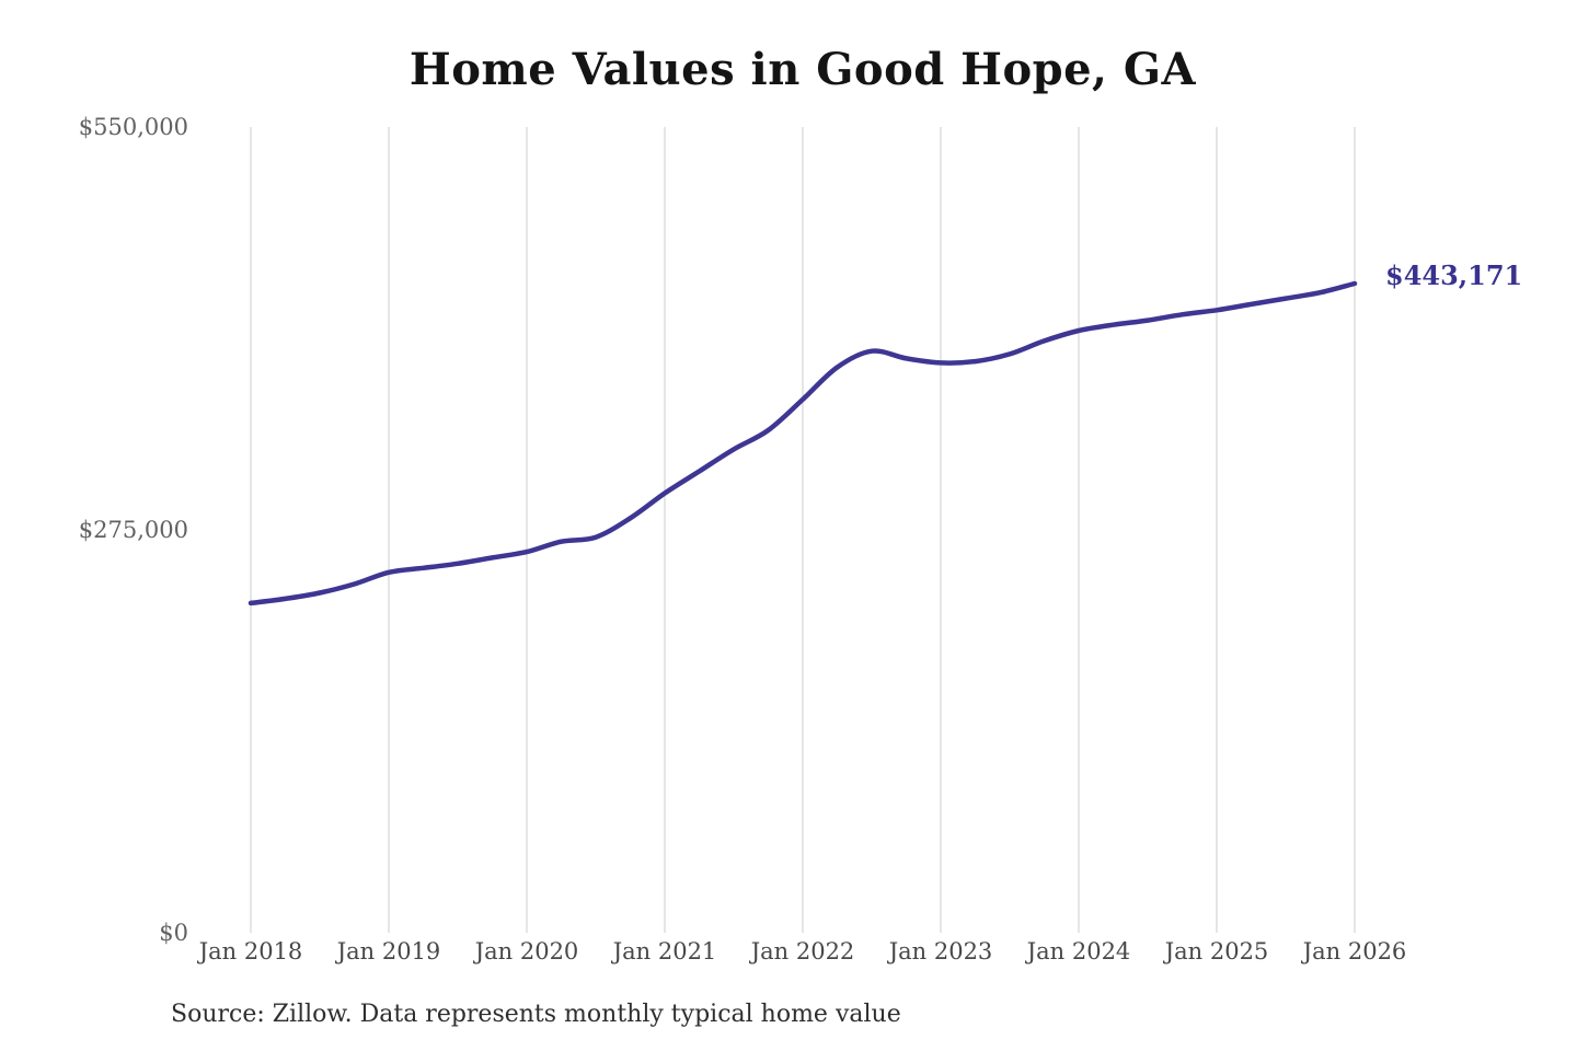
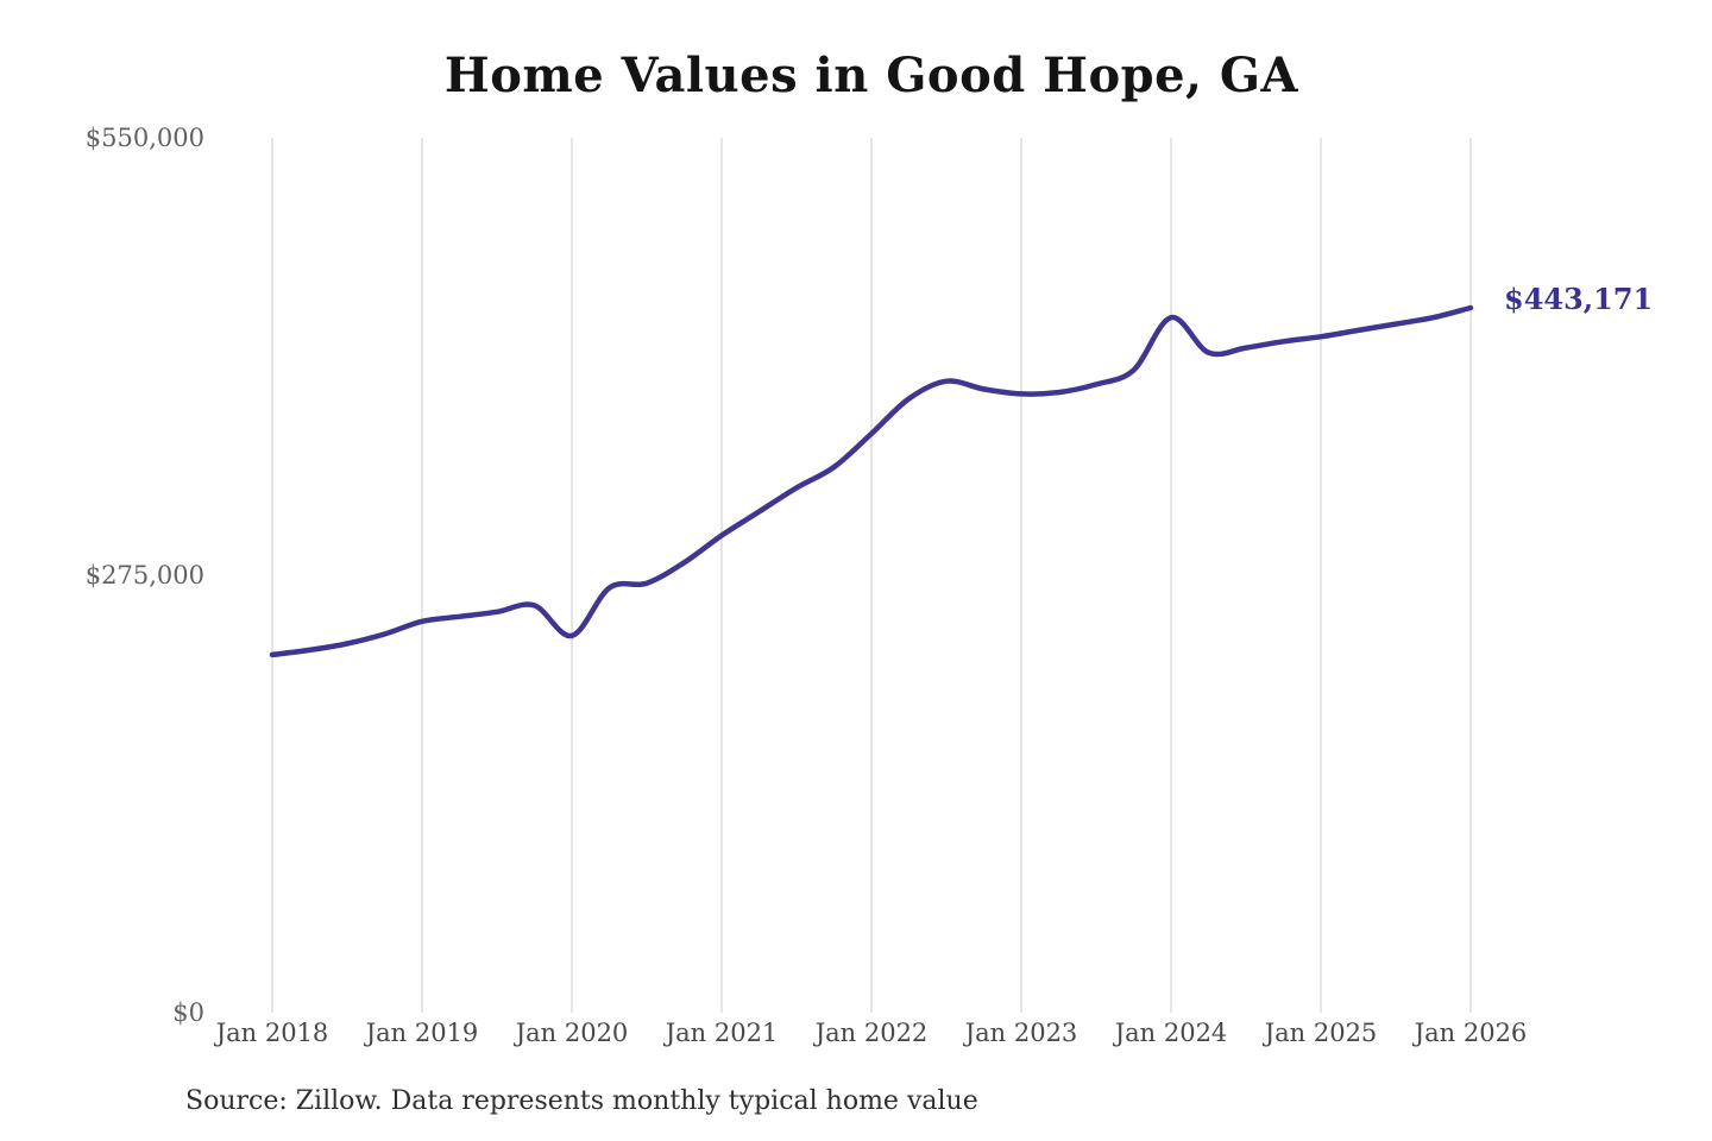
Jan 2020: $260000 -> $237000
Jan 2024: $411000 -> $437000
